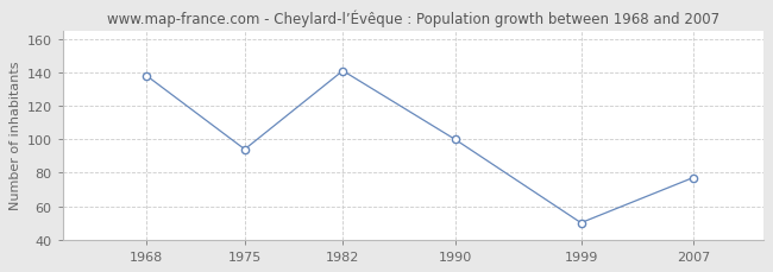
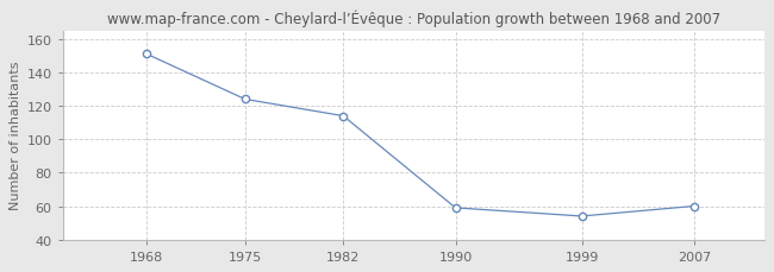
1968: 138 -> 151
1975: 94 -> 124
1982: 141 -> 114
1990: 100 -> 59
1999: 50 -> 54
2007: 77 -> 60
